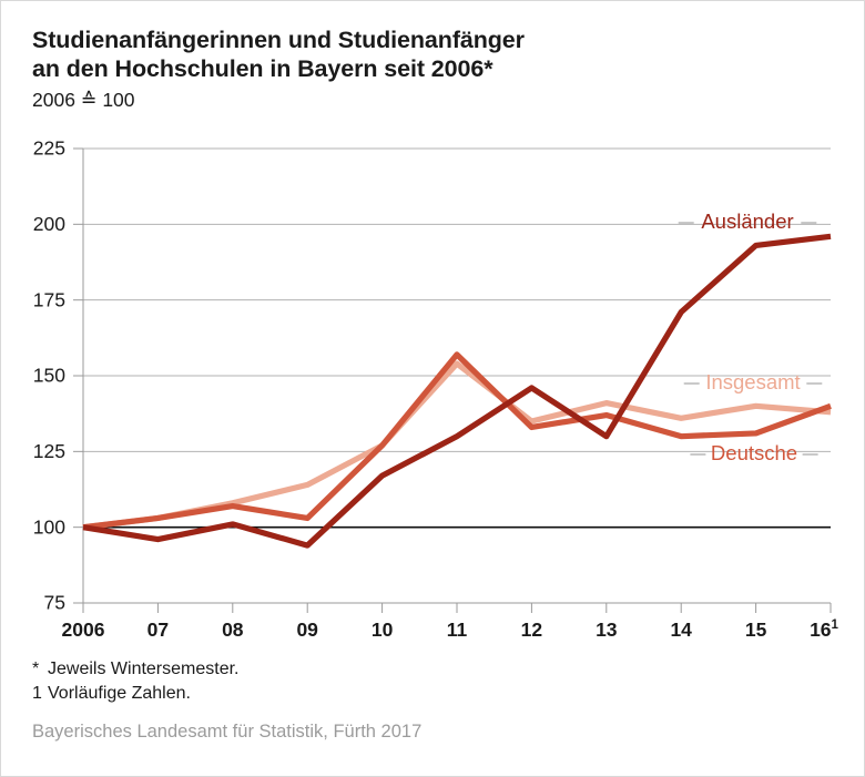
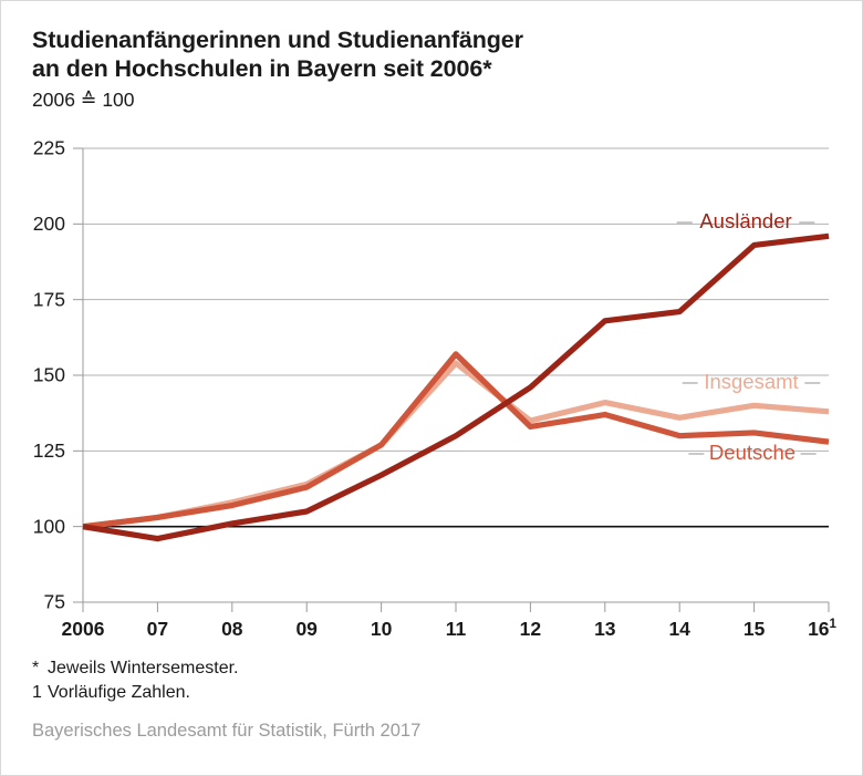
Ausländer/09: 94 -> 105
Deutsche/09: 103 -> 113
Ausländer/13: 130 -> 168
Deutsche/16: 140 -> 128
